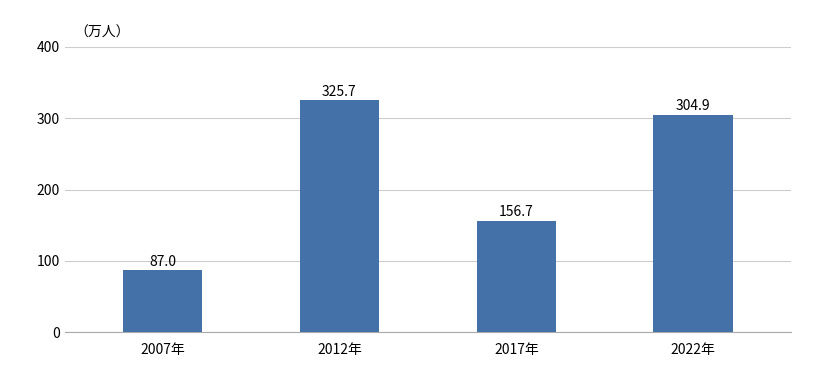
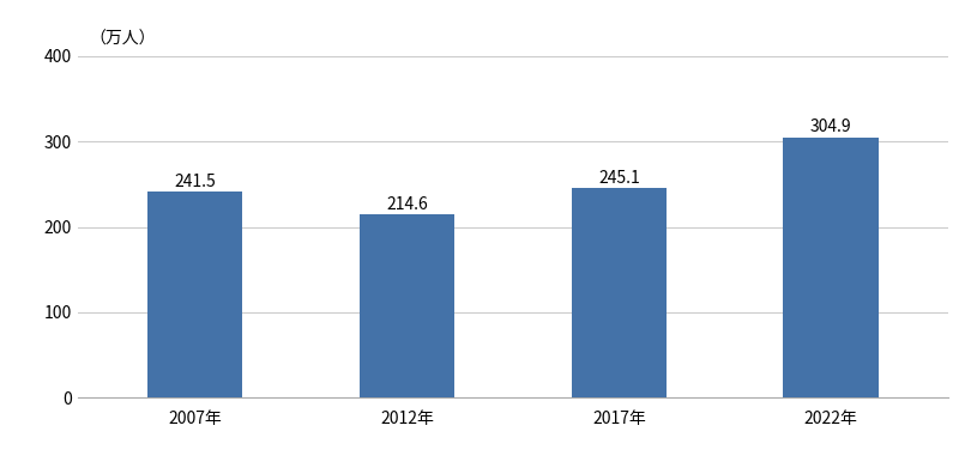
2007年: 87.0 -> 241.5
2012年: 325.7 -> 214.6
2017年: 156.7 -> 245.1
